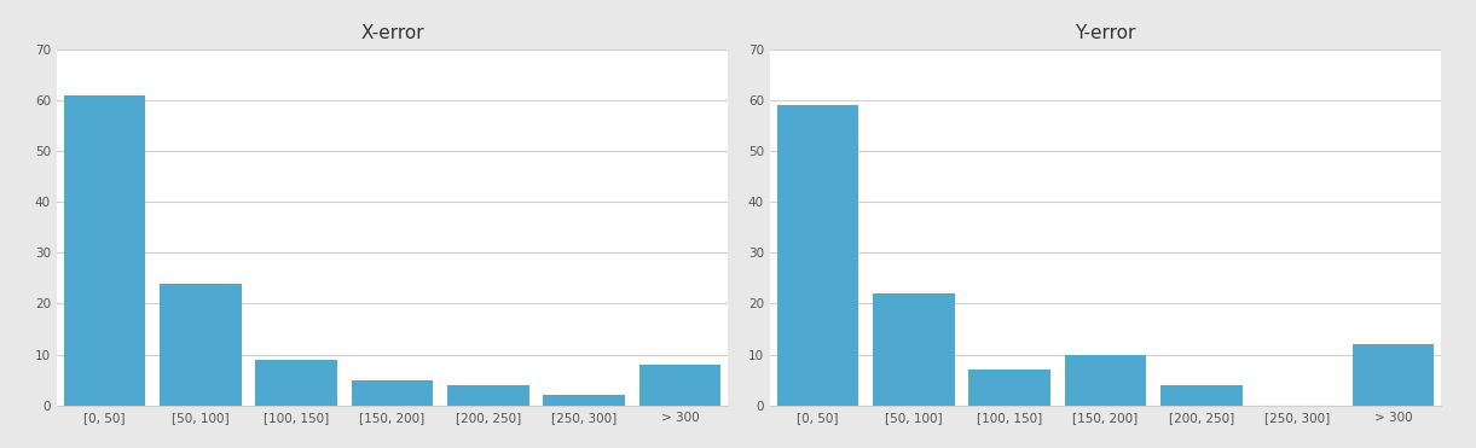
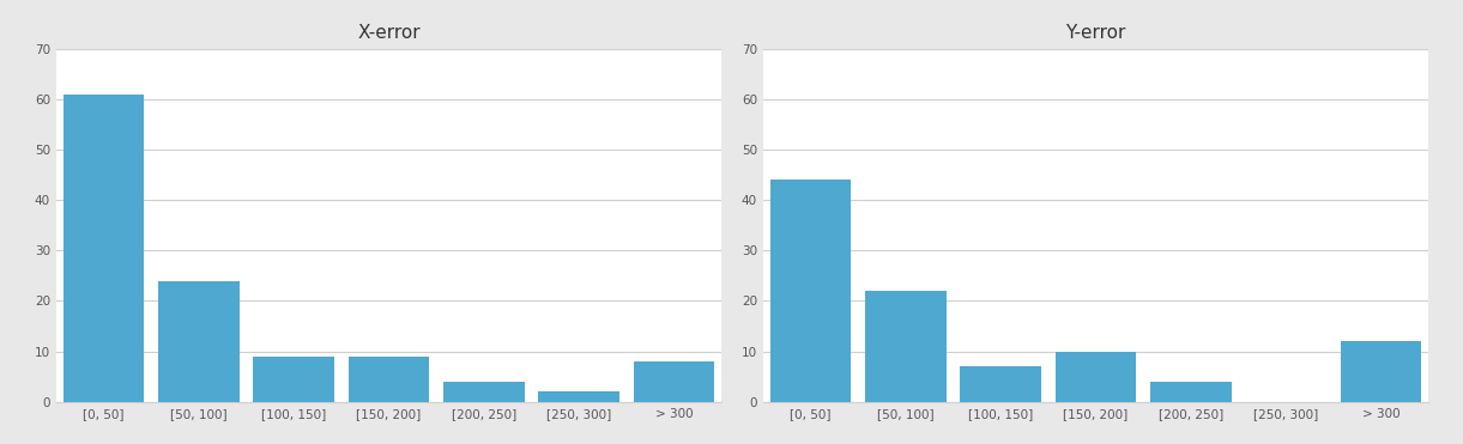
X-error/[150, 200]: 5 -> 9
Y-error/[0, 50]: 59 -> 44
